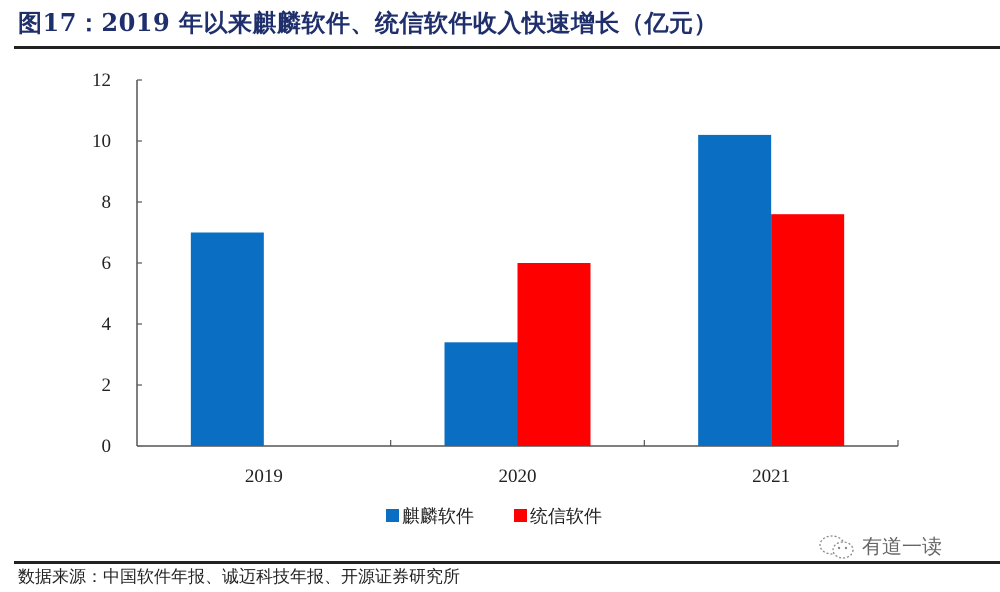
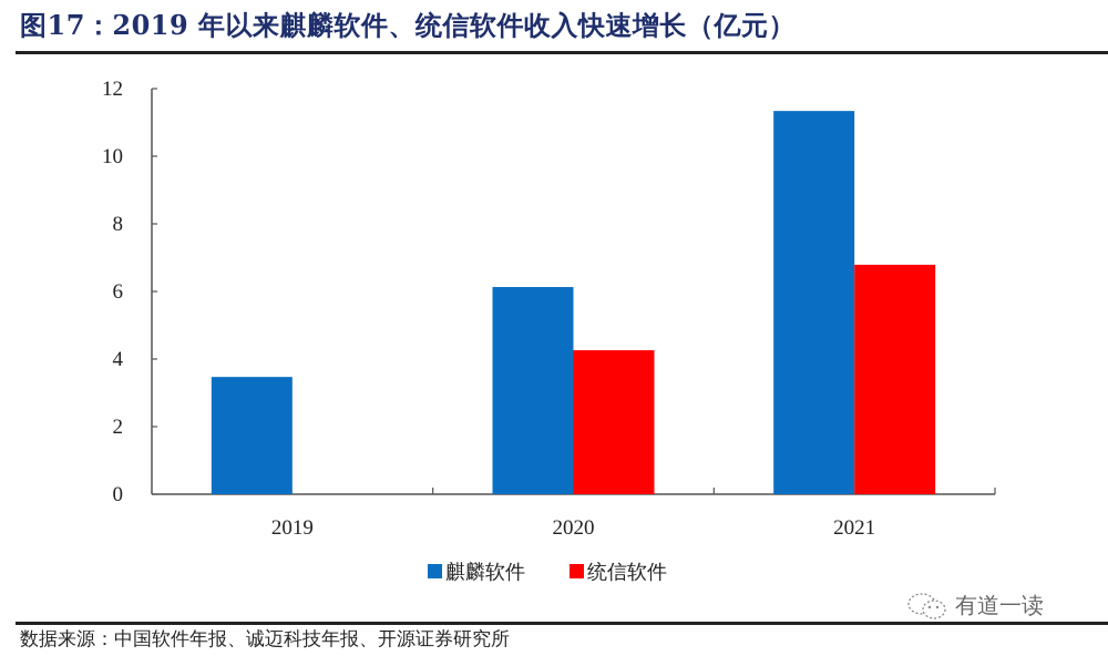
麒麟软件/2019: 7.0 -> 3.5
麒麟软件/2020: 3.4 -> 6.1
统信软件/2020: 6.0 -> 4.3
麒麟软件/2021: 10.2 -> 11.3
统信软件/2021: 7.6 -> 6.8
